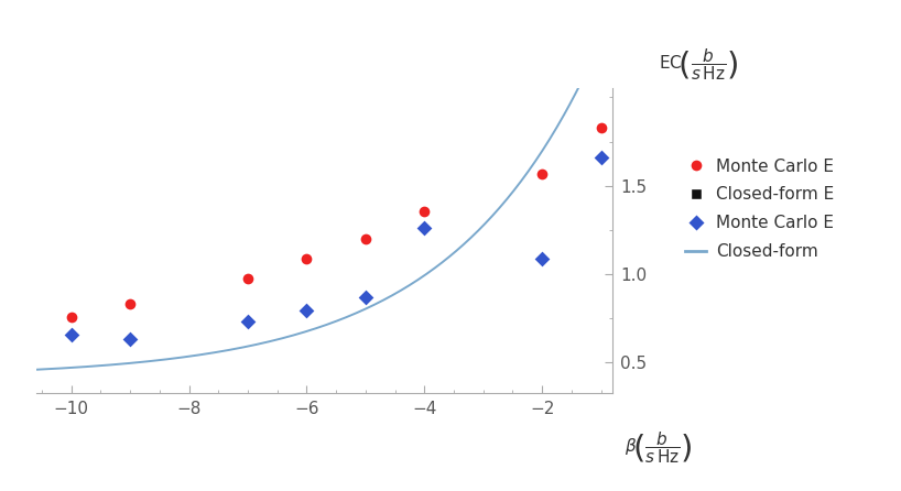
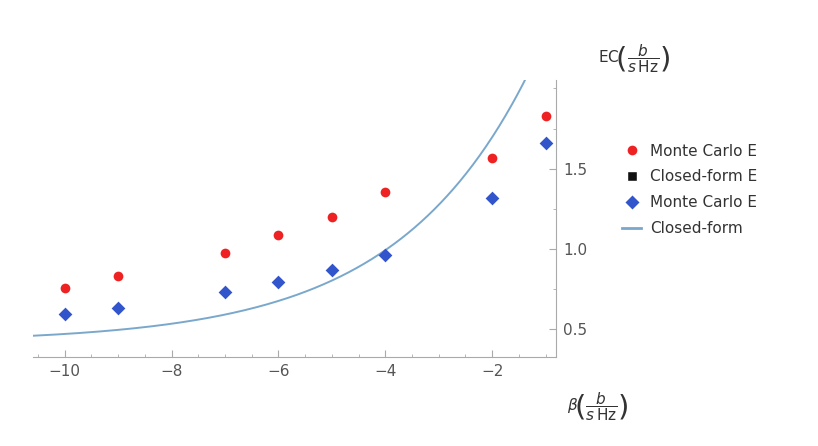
Monte Carlo E/−10: 0.66 -> 0.59
Monte Carlo E/−4: 1.26 -> 0.96
Monte Carlo E/−2: 1.09 -> 1.32
